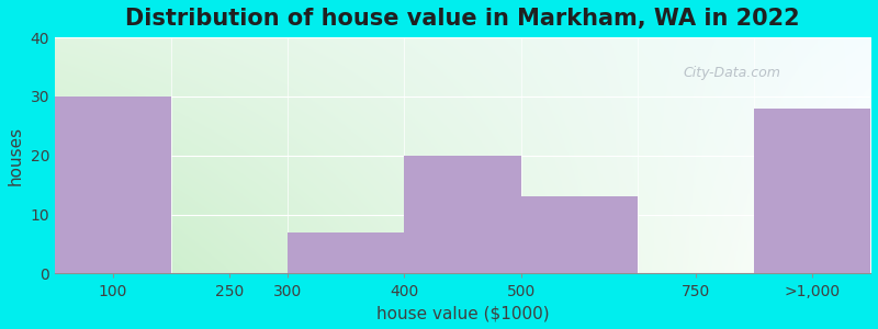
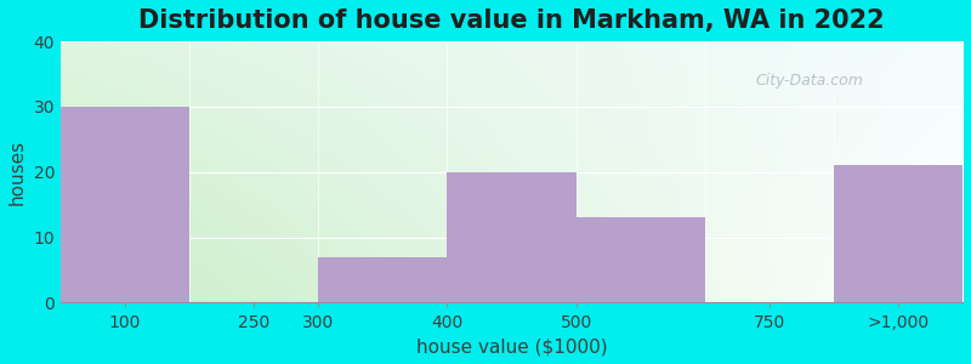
>1,000: 28 -> 21
